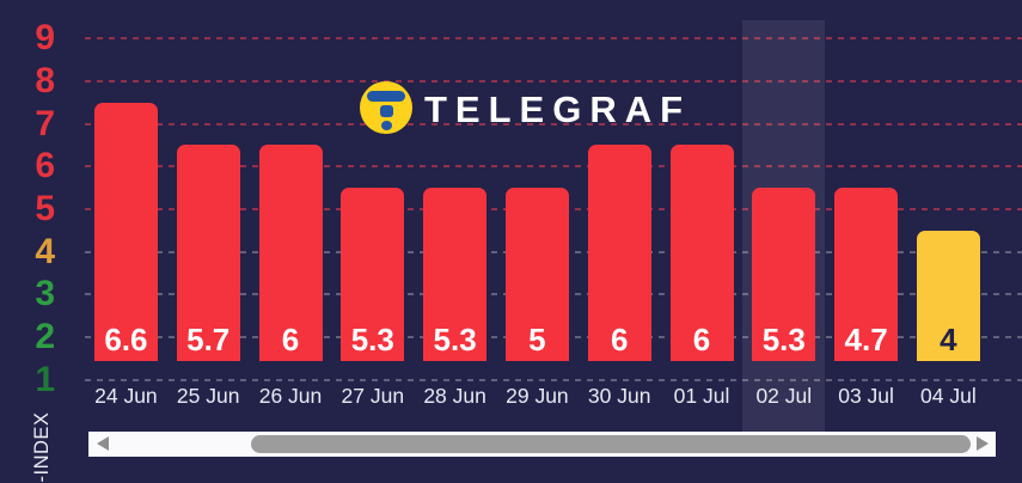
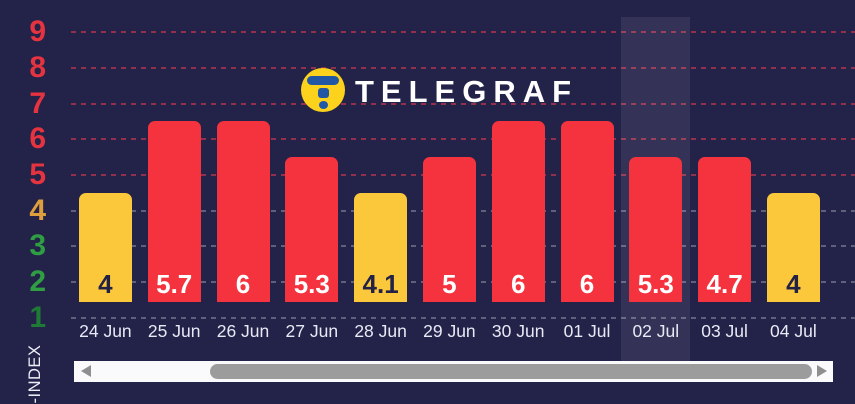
24 Jun: 6.6 -> 4
28 Jun: 5.3 -> 4.1
